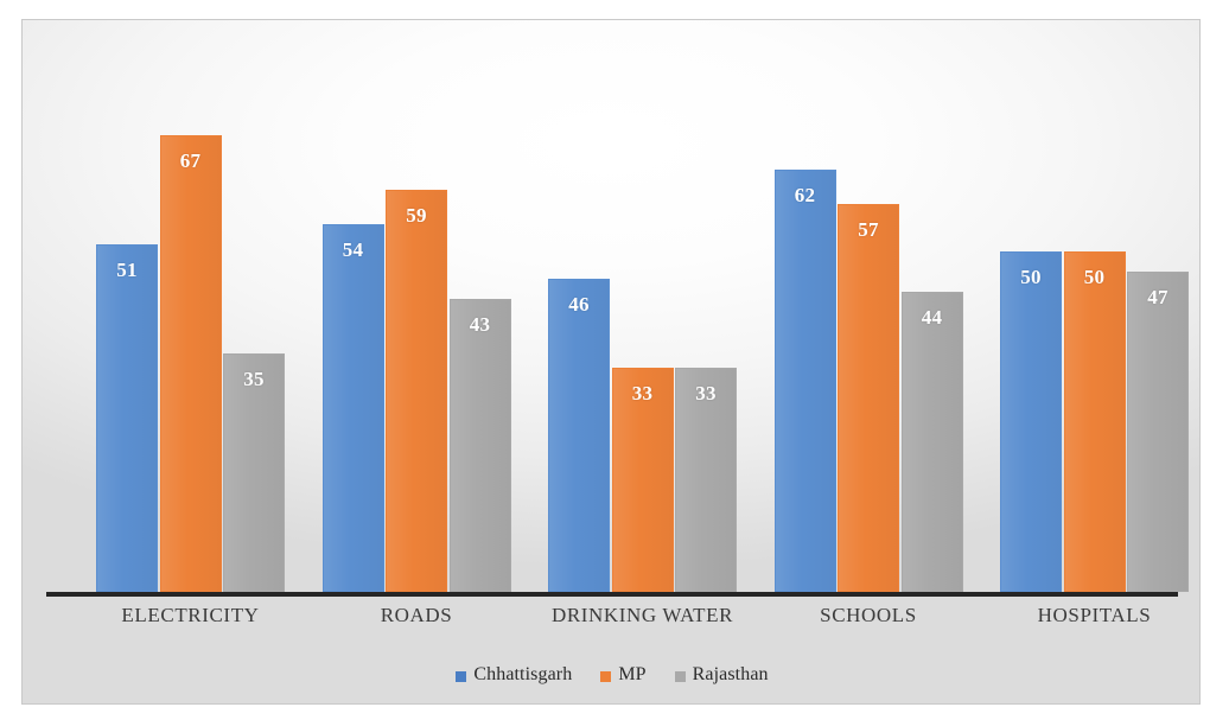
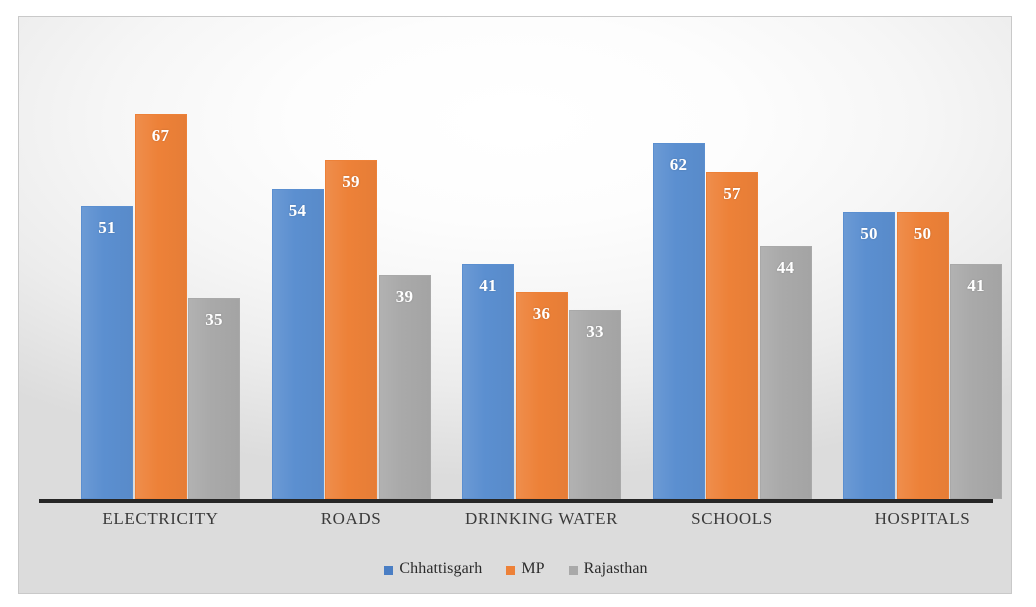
Rajasthan/ROADS: 43 -> 39
Chhattisgarh/DRINKING WATER: 46 -> 41
MP/DRINKING WATER: 33 -> 36
Rajasthan/HOSPITALS: 47 -> 41
